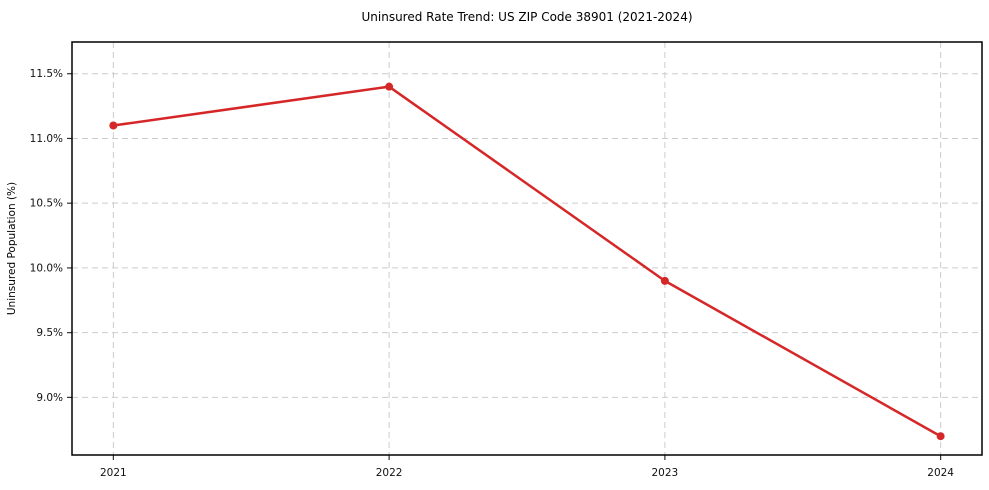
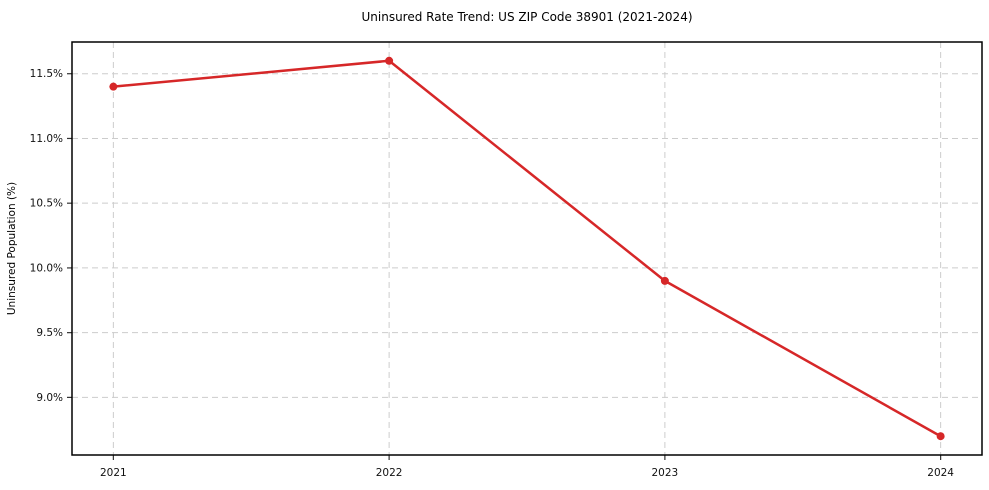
2021: 11.1% -> 11.4%
2022: 11.4% -> 11.6%
